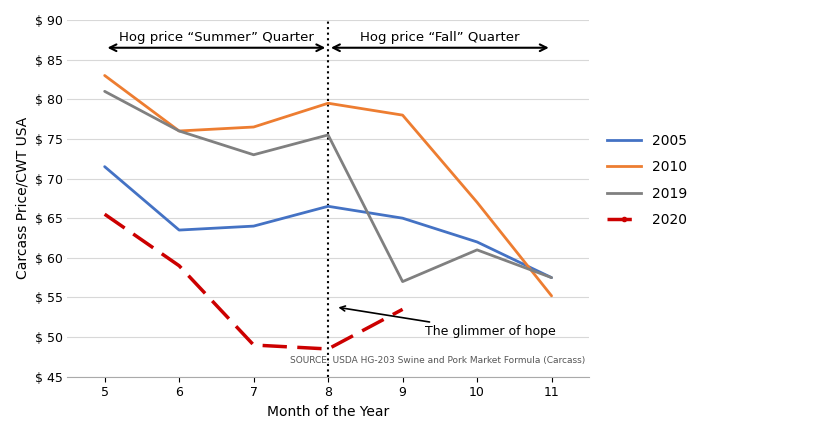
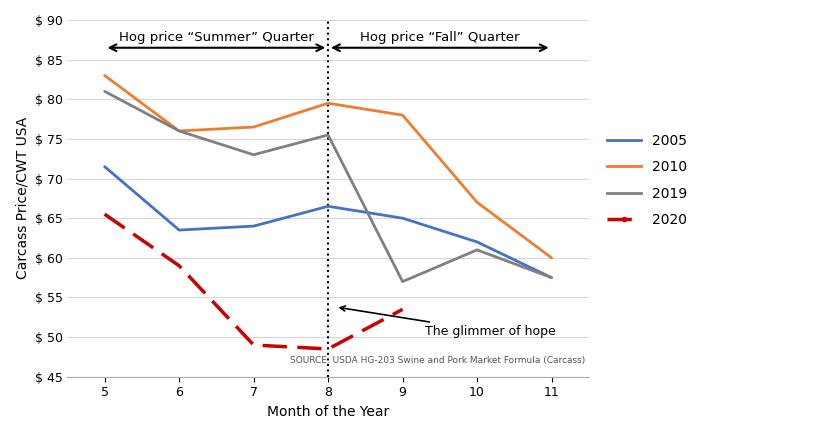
2010/11: $ 55.2 -> $ 60.0
